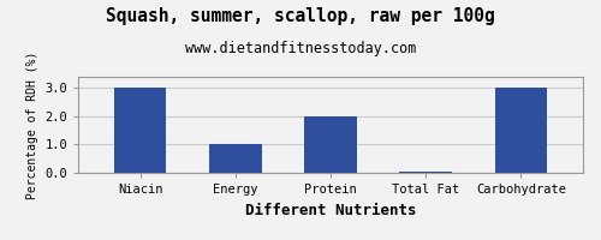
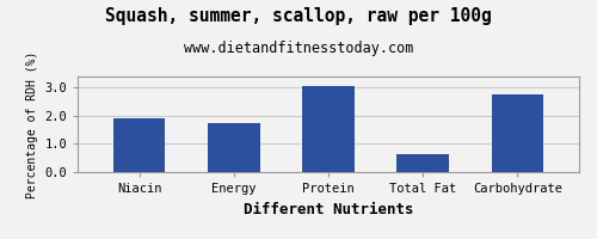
Niacin: 3.00 -> 1.90
Energy: 1.00 -> 1.75
Protein: 2.00 -> 3.05
Total Fat: 0.04 -> 0.65
Carbohydrate: 3.00 -> 2.75
